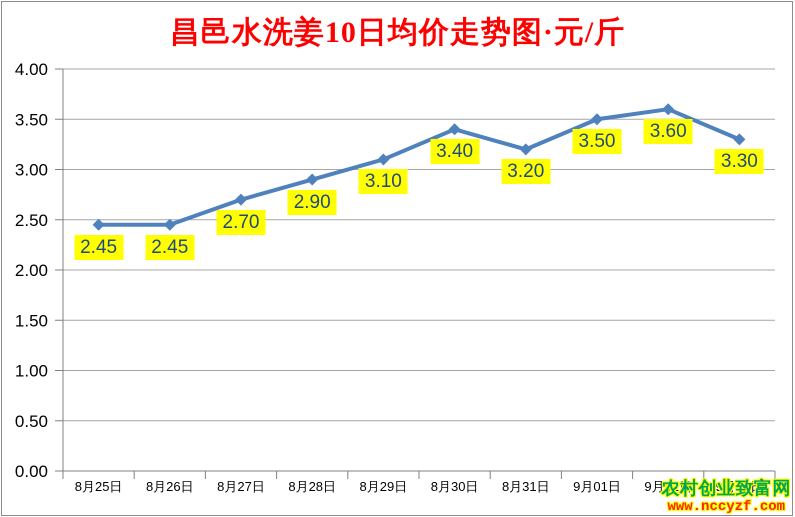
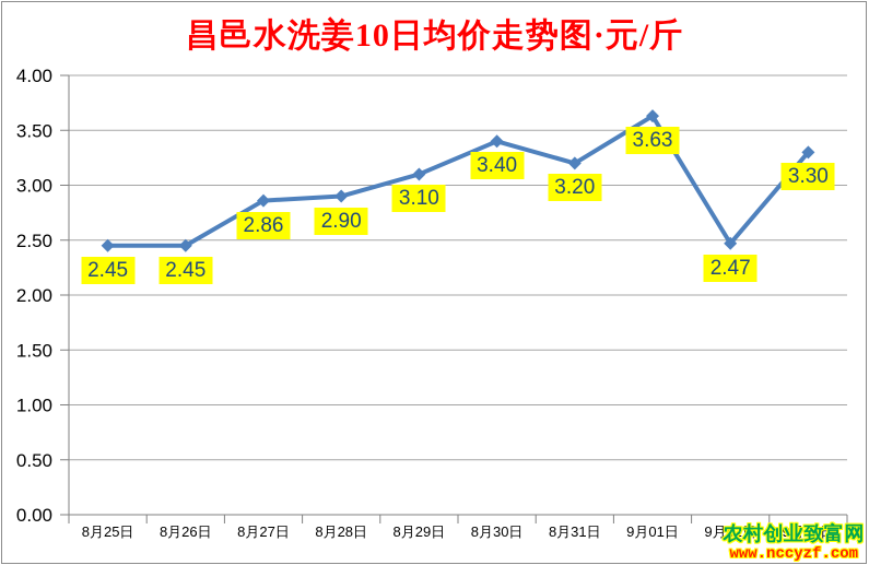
8月27日: 2.70 -> 2.86
9月01日: 3.50 -> 3.63
9月02日: 3.60 -> 2.47
